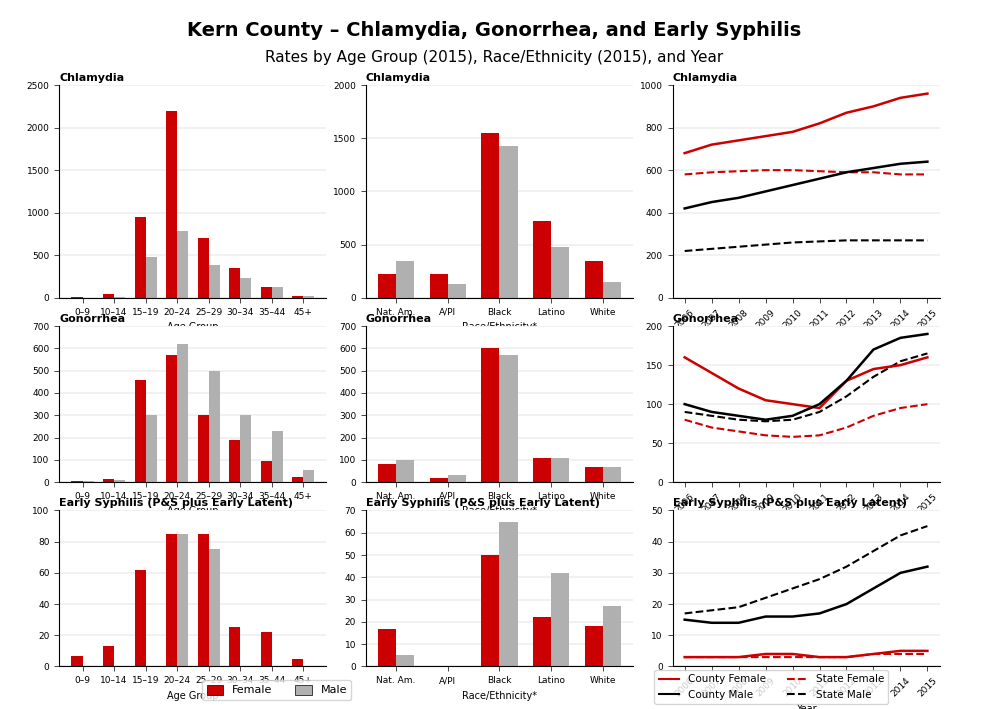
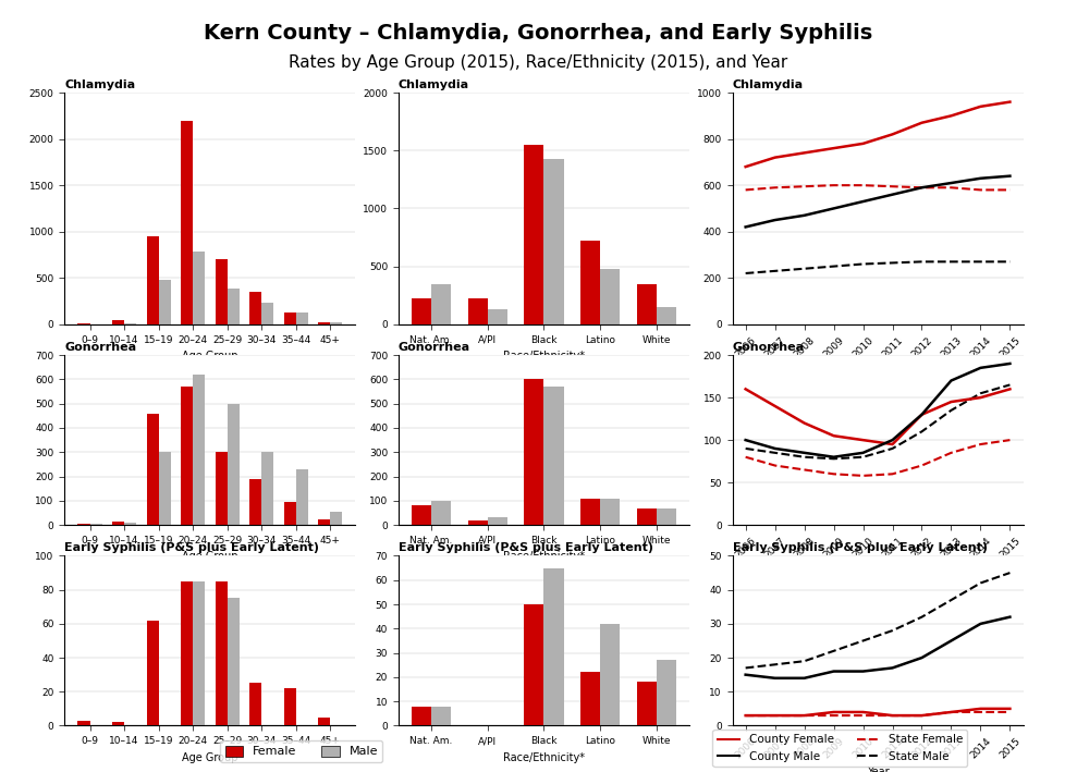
Female/0–9: 7 -> 3
Female/10–14: 13 -> 2
Female/Nat. Am.: 17 -> 8
Male/Nat. Am.: 5 -> 8
